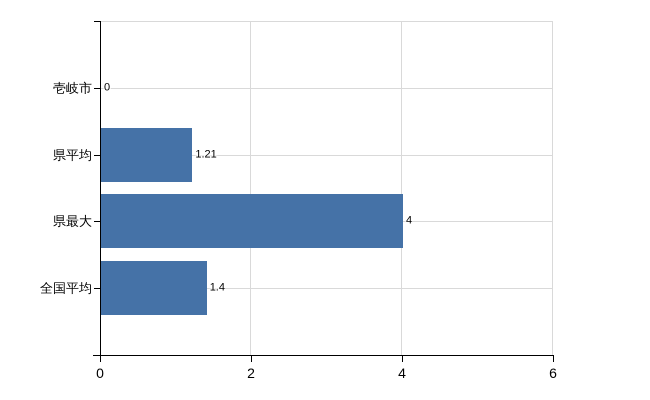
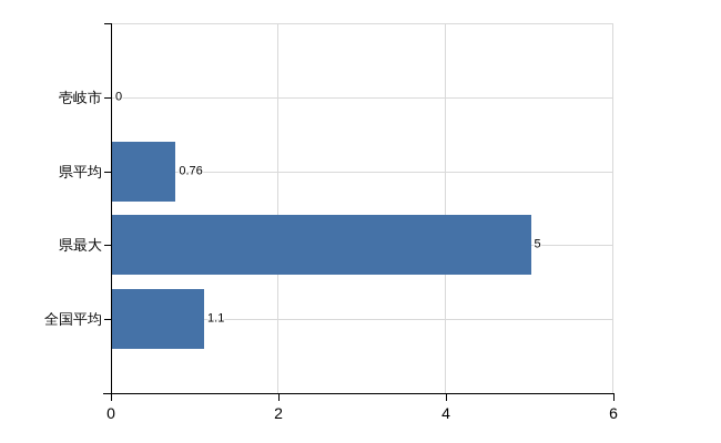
県平均: 1.21 -> 0.76
県最大: 4 -> 5
全国平均: 1.4 -> 1.1
